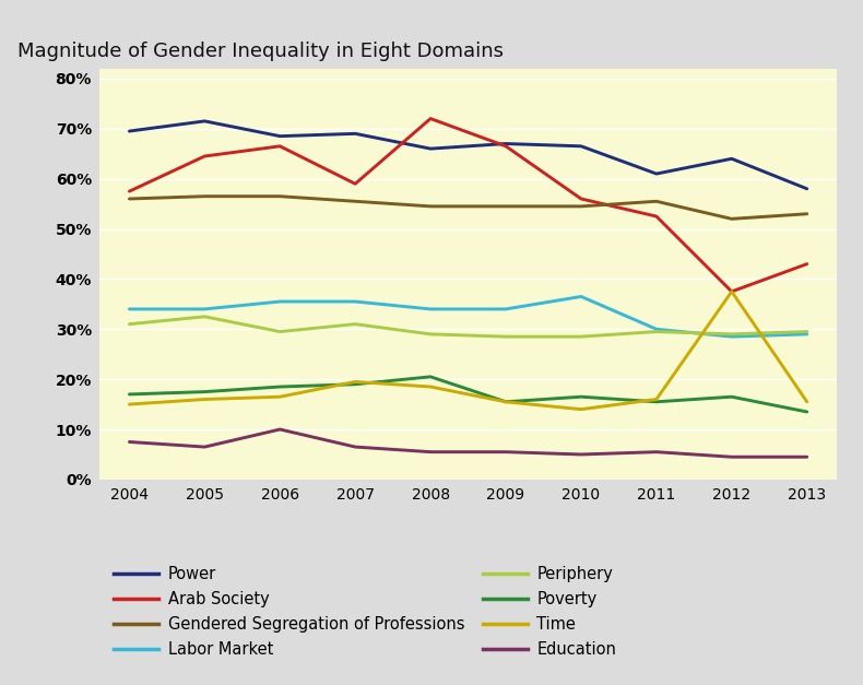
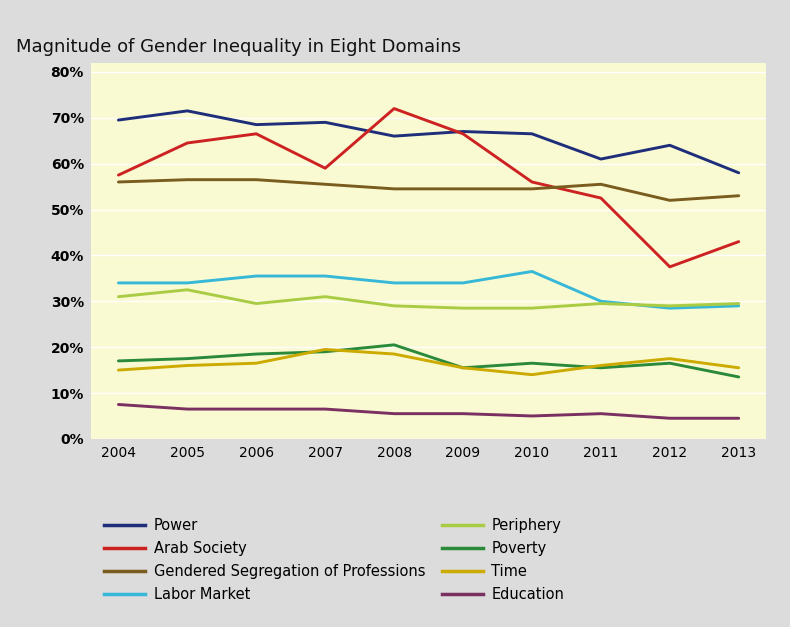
Education/2006: 10.0% -> 6.5%
Time/2012: 37.5% -> 17.5%
